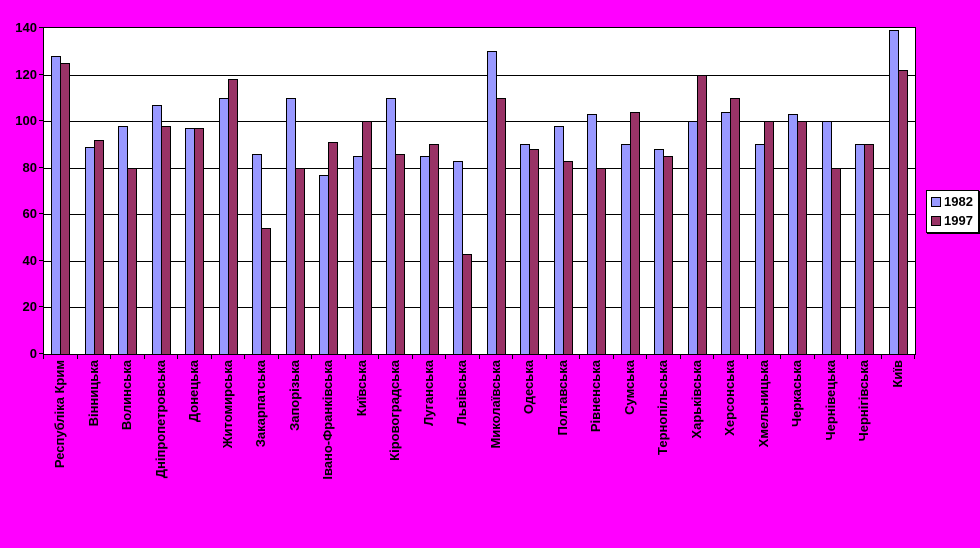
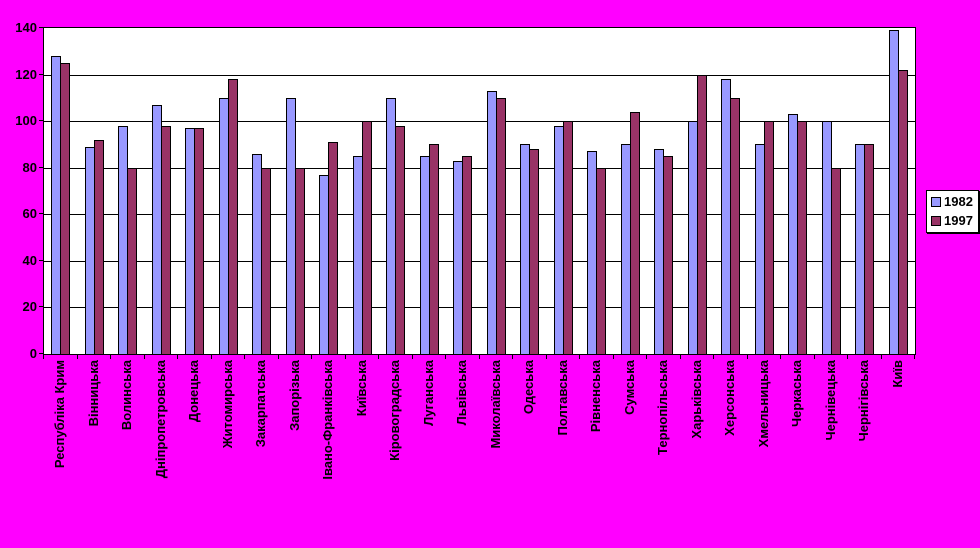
1997/Закарпатська: 54 -> 80
1997/Кіровоградська: 86 -> 98
1997/Львівська: 43 -> 85
1982/Миколаївська: 130 -> 113
1997/Полтавська: 83 -> 100
1982/Рівненська: 103 -> 87
1982/Херсонська: 104 -> 118
